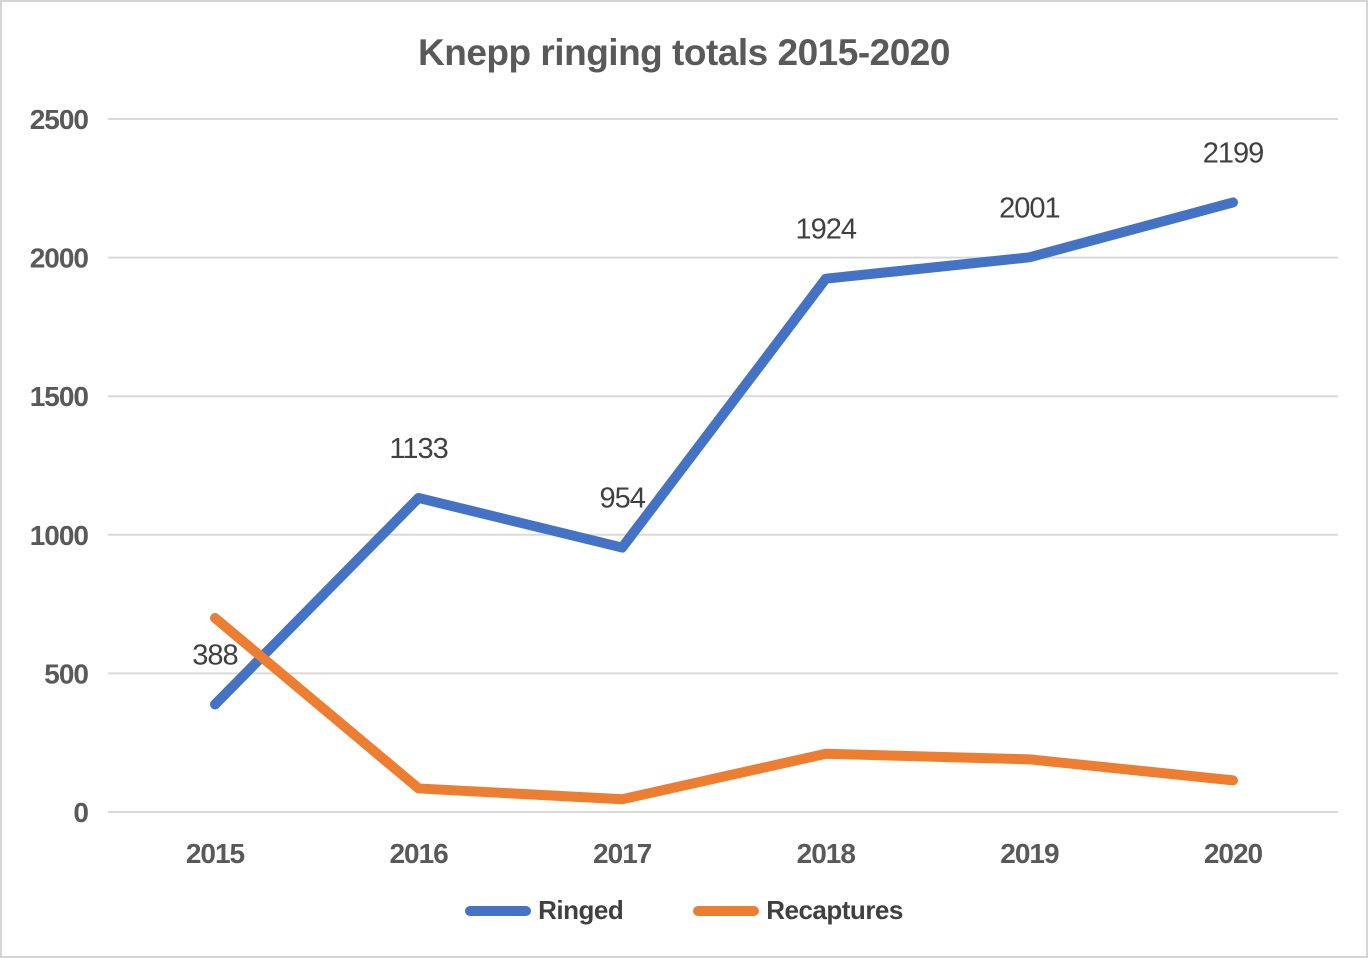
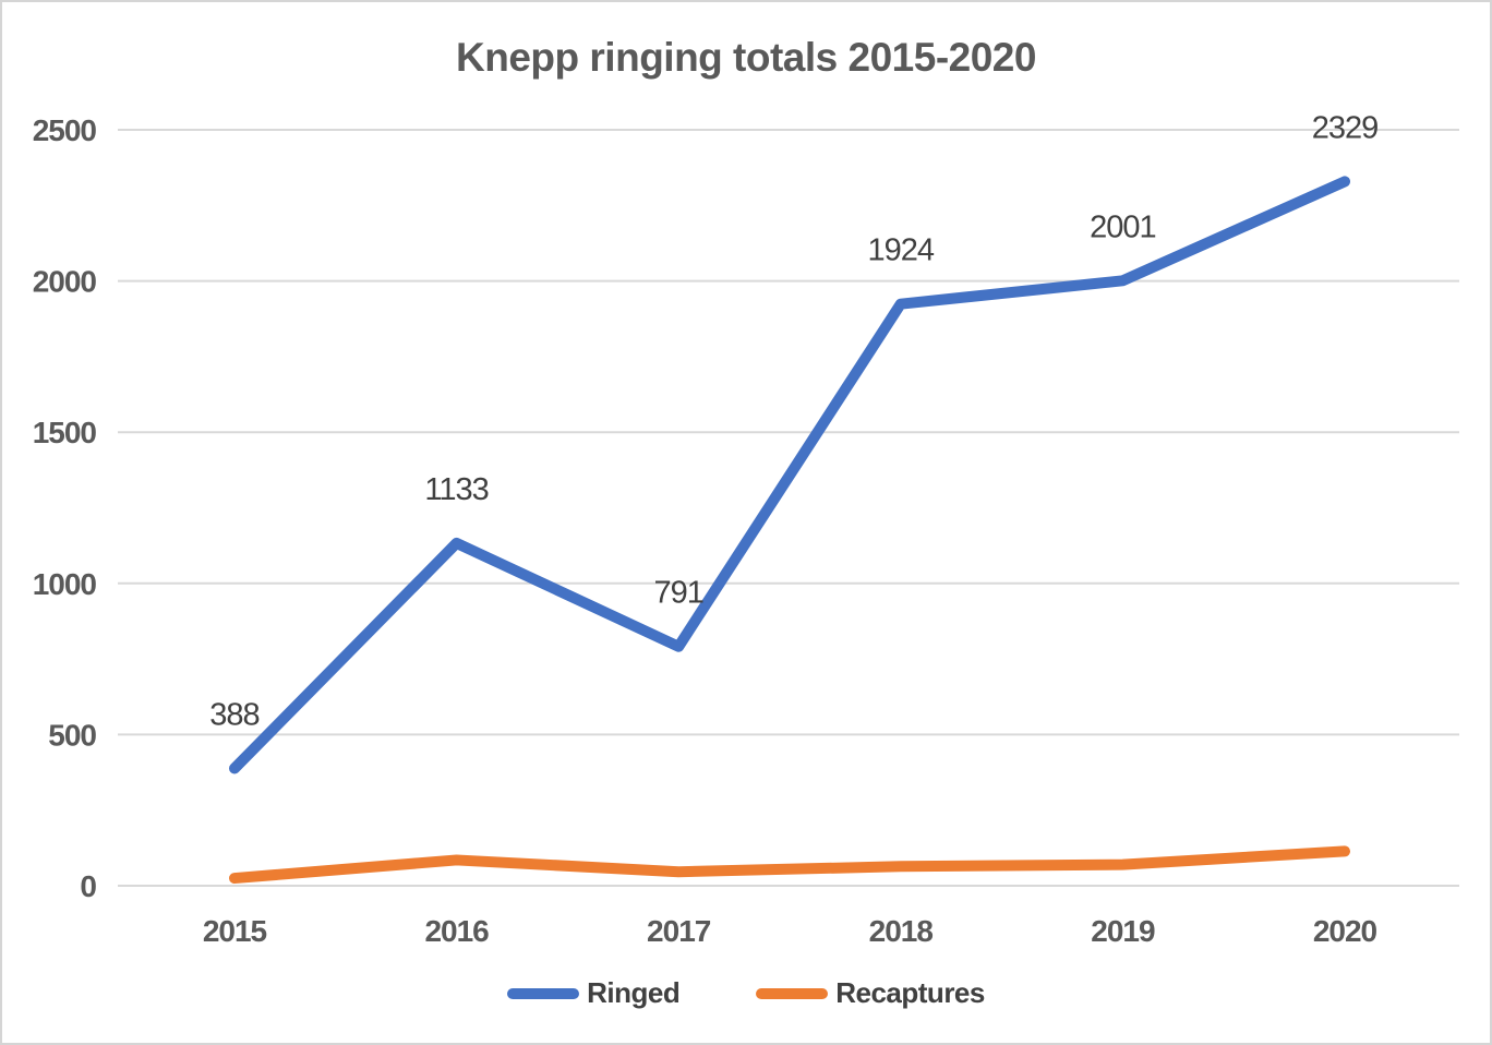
Recaptures/2015: 700 -> 20
Ringed/2017: 954 -> 791
Recaptures/2018: 210 -> 60
Recaptures/2019: 190 -> 70
Ringed/2020: 2199 -> 2329
